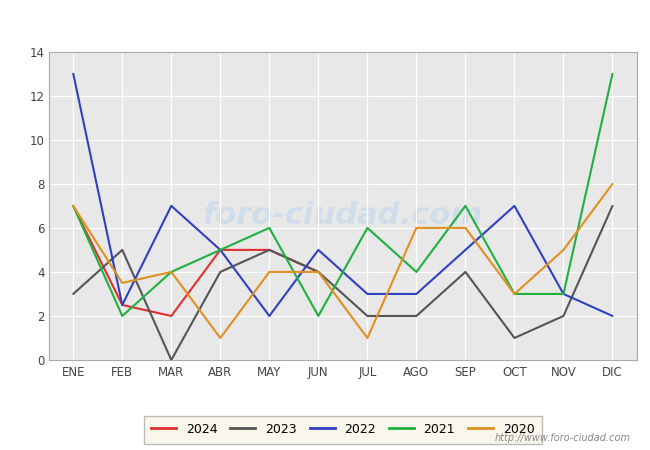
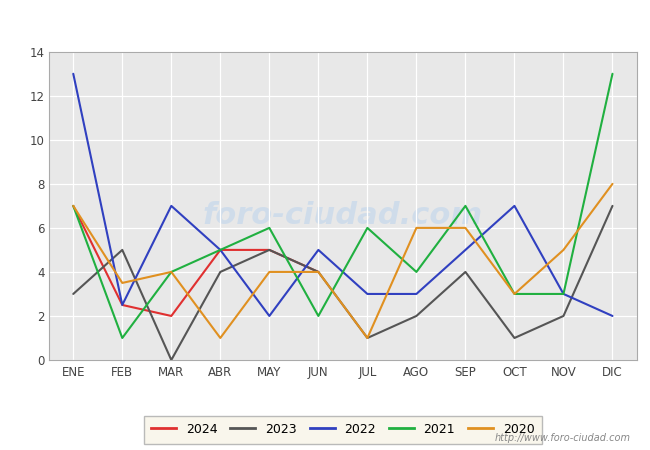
2021/FEB: 2 -> 1
2023/JUL: 2 -> 1
